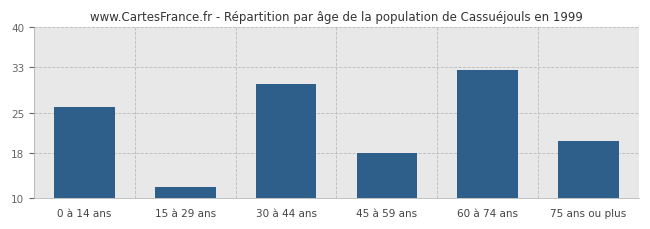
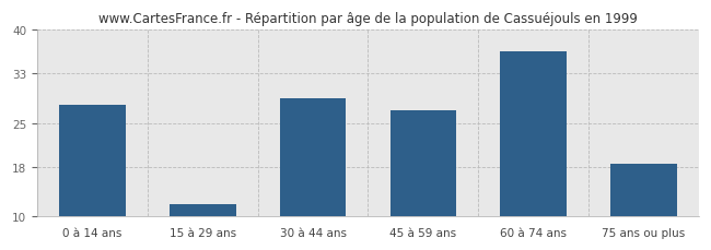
0 à 14 ans: 26.0 -> 28.0
30 à 44 ans: 30.0 -> 29.0
45 à 59 ans: 18.0 -> 27.0
60 à 74 ans: 32.4 -> 36.5
75 ans ou plus: 20.0 -> 18.5
